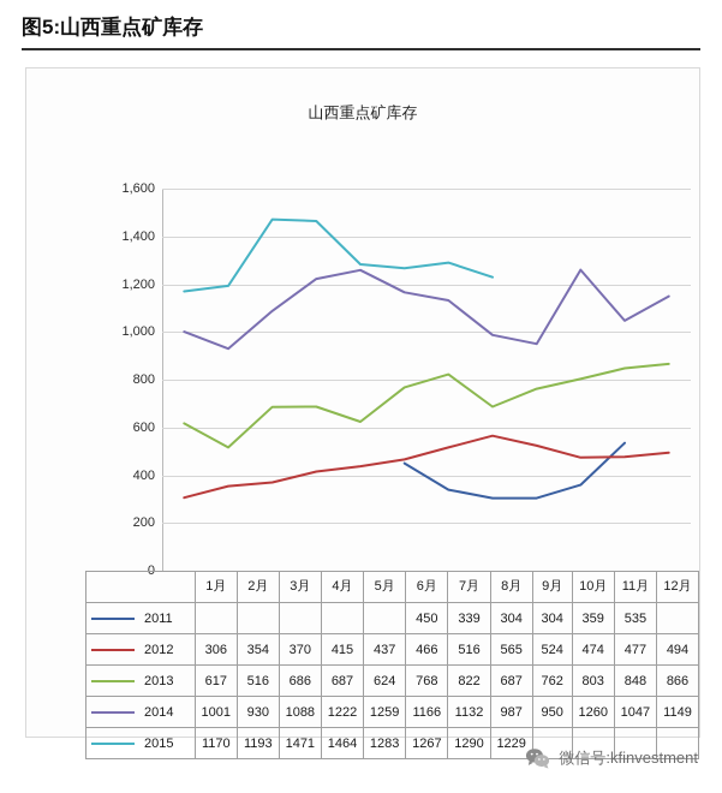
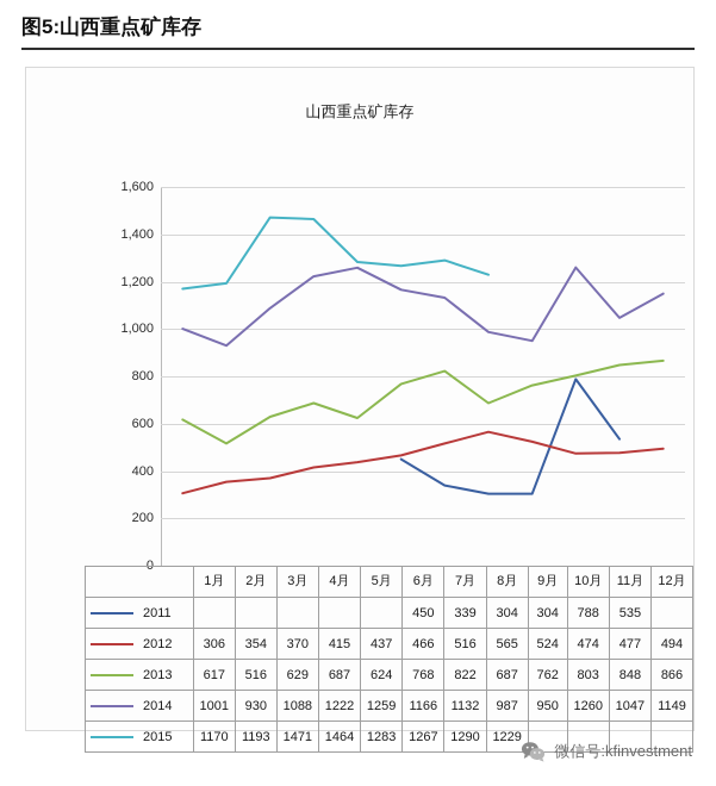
2013/3月: 686 -> 629
2011/10月: 359 -> 788
